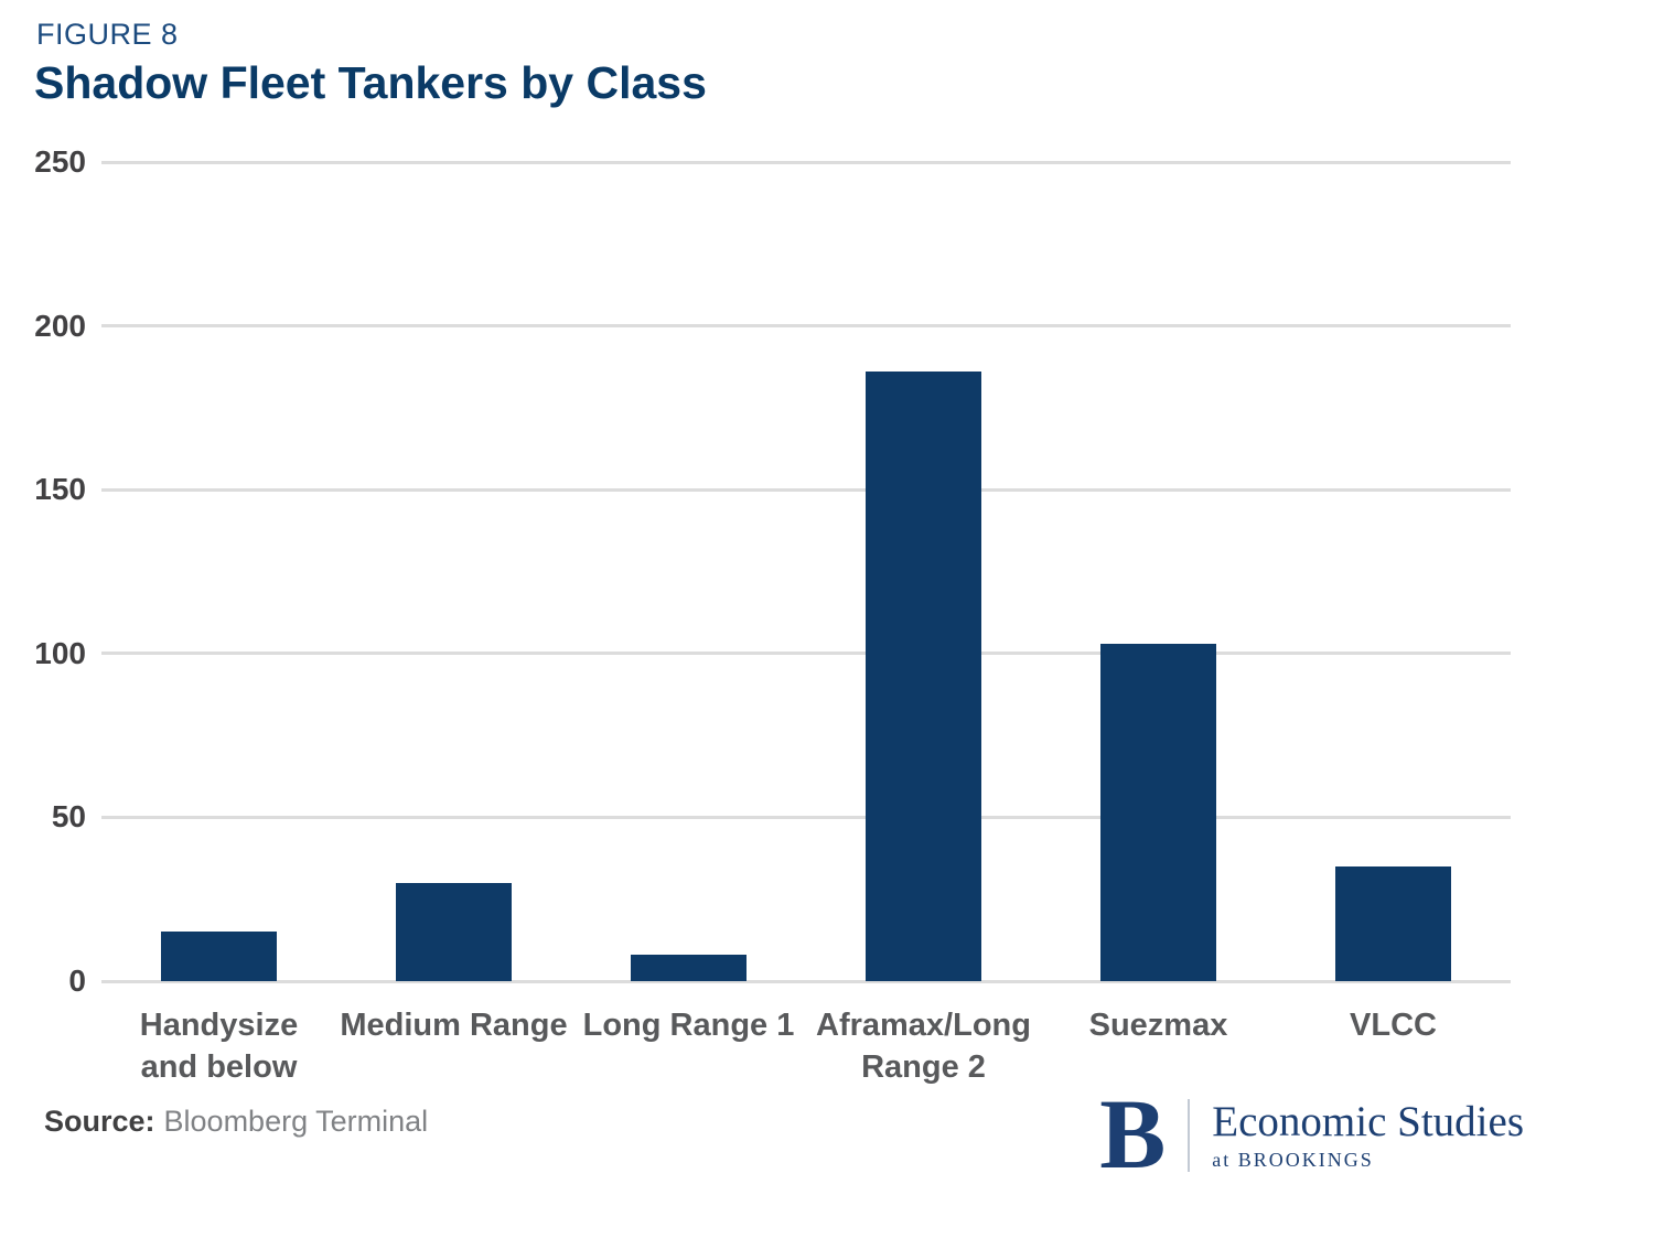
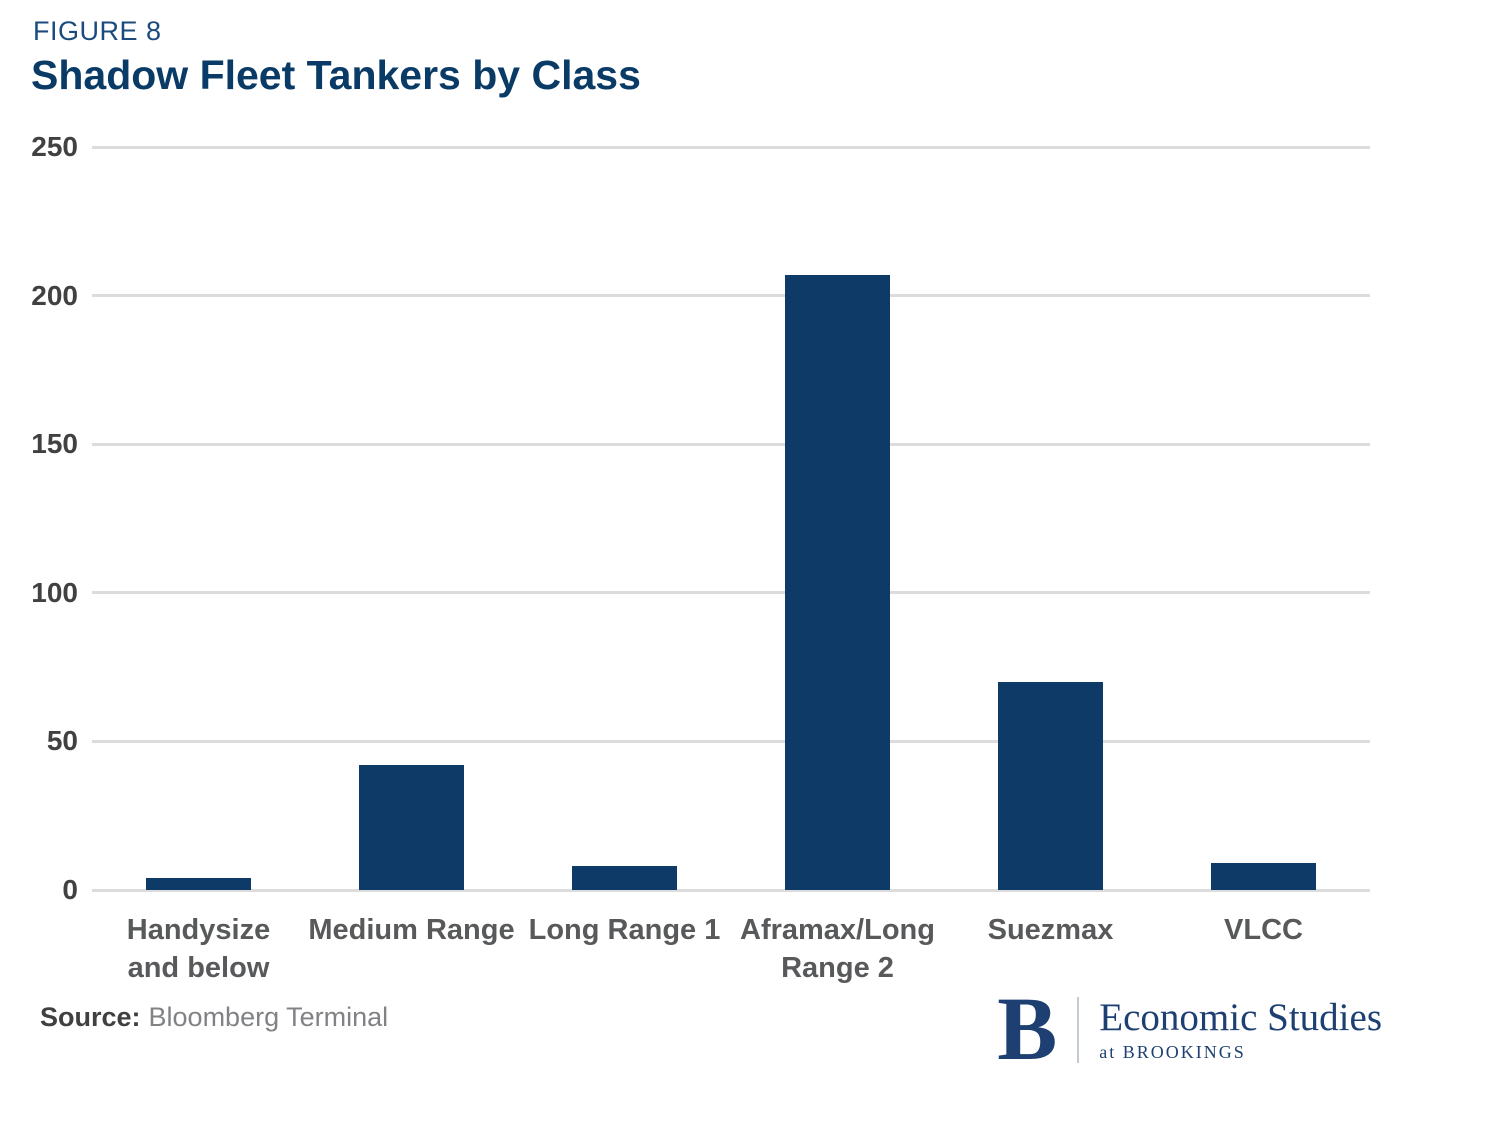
Handysize and below: 15 -> 4
Medium Range: 30 -> 42
Aframax/Long Range 2: 186 -> 207
Suezmax: 103 -> 70
VLCC: 35 -> 9
